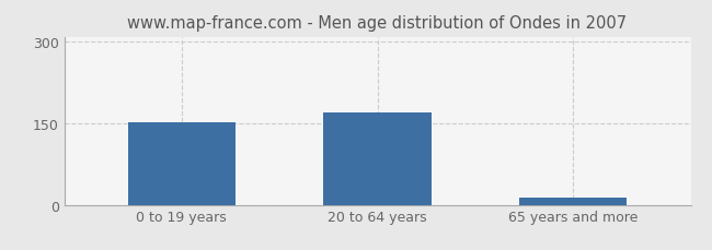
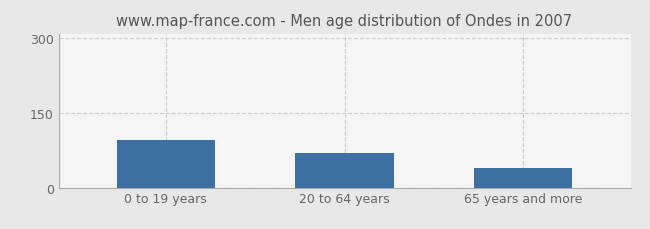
0 to 19 years: 152 -> 95
20 to 64 years: 170 -> 70
65 years and more: 13 -> 40
